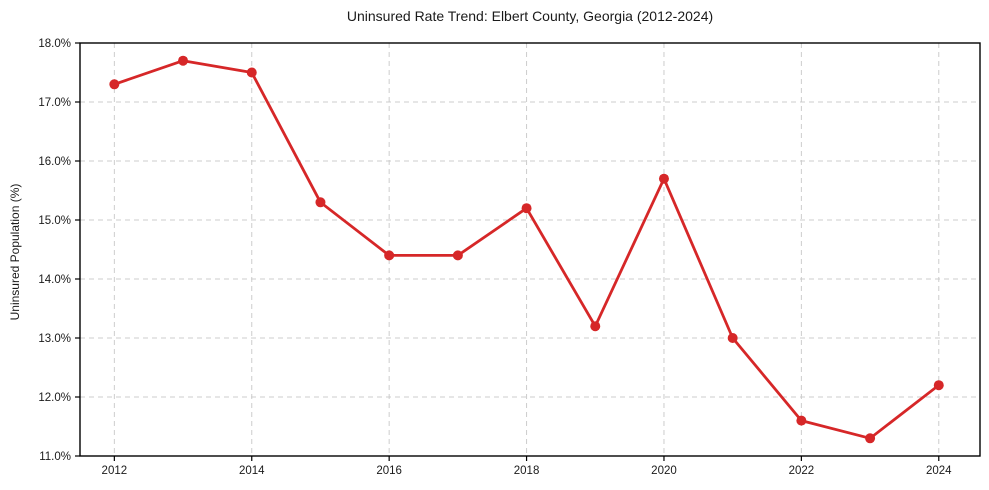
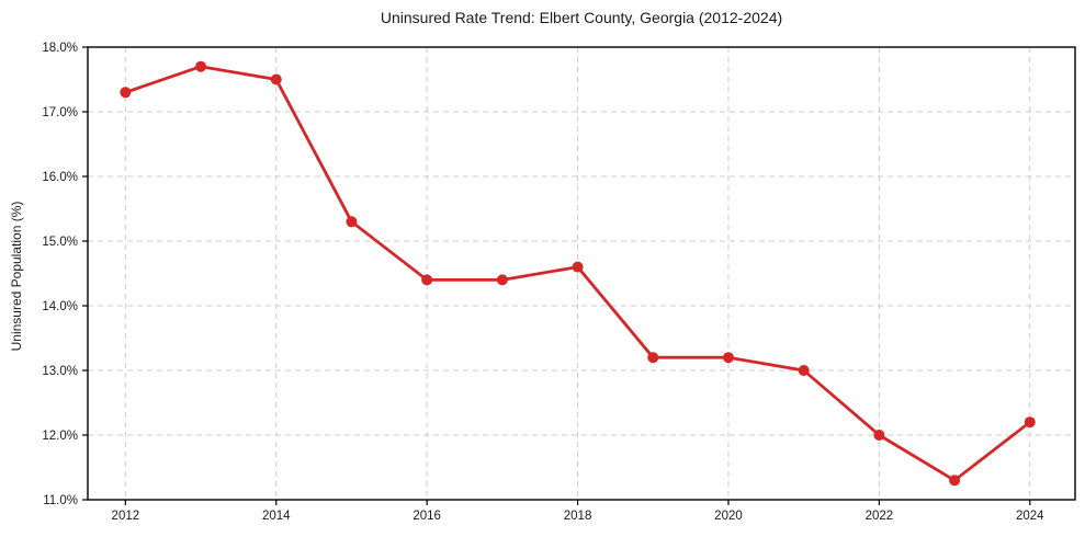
2018: 15.2% -> 14.6%
2020: 15.7% -> 13.2%
2022: 11.6% -> 12.0%
